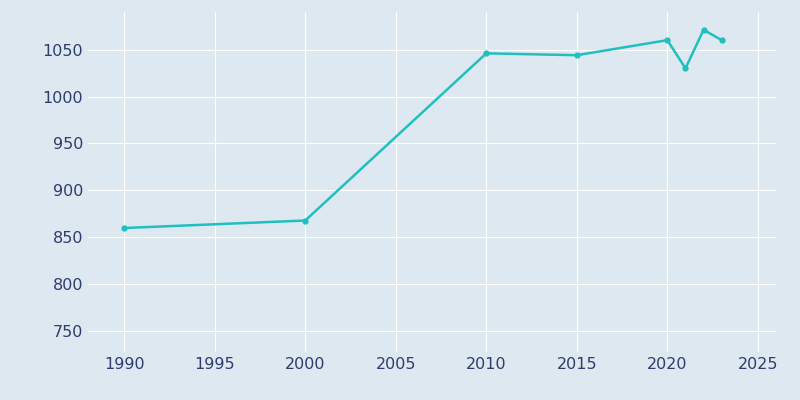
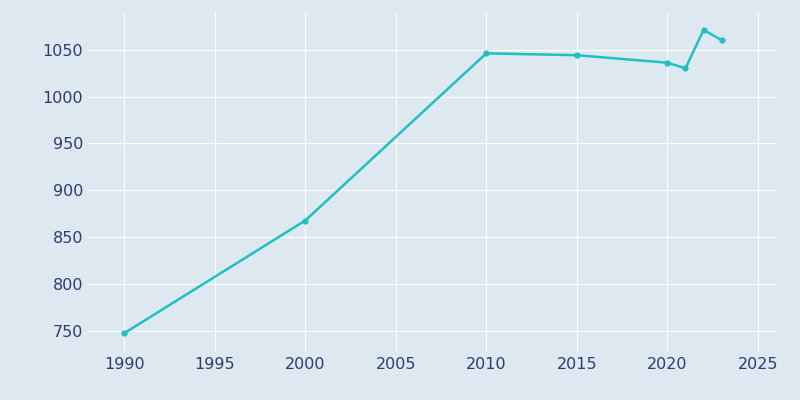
1990: 860 -> 748
2020: 1060 -> 1036
